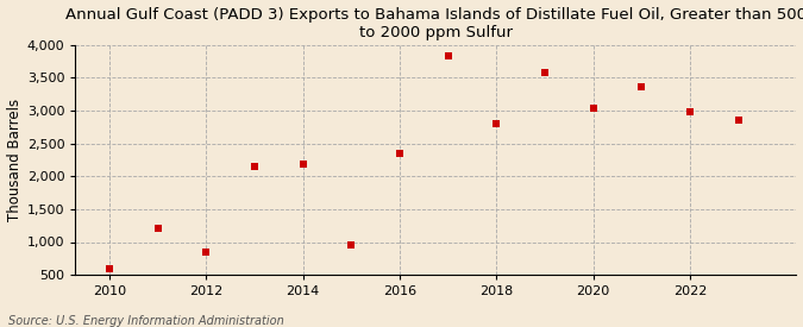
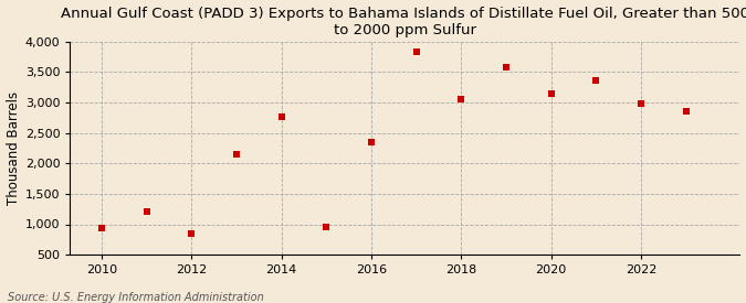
2010: 590 -> 940
2014: 2,180 -> 2,760
2018: 2,800 -> 3,060
2020: 3,020 -> 3,140
